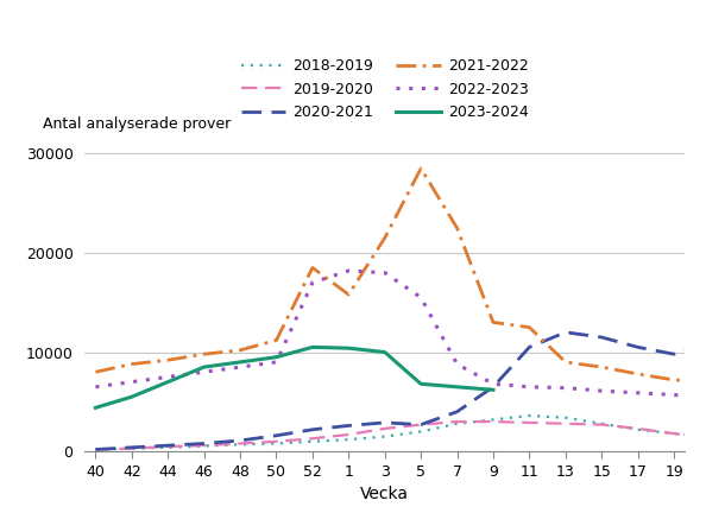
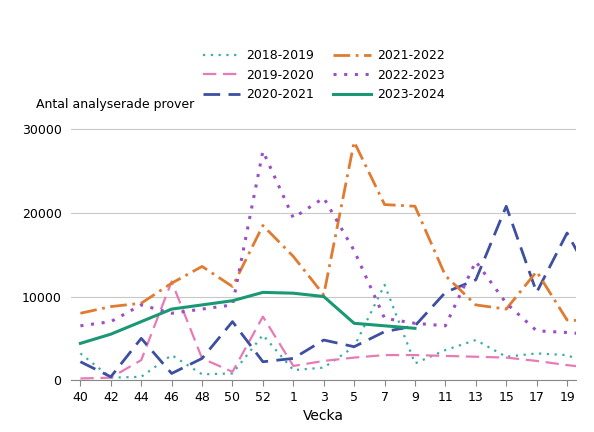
2018-2019/40: 200 -> 3200
2020-2021/40: 200 -> 2200
2019-2020/44: 500 -> 2400
2020-2021/44: 600 -> 5000
2022-2023/44: 7500 -> 9000
2018-2019/46: 600 -> 3000
2019-2020/46: 600 -> 11800
2021-2022/46: 9800 -> 11600
2019-2020/48: 800 -> 2600
2020-2021/48: 1100 -> 2600
2021-2022/48: 10200 -> 13600
2020-2021/50: 1600 -> 7000
2018-2019/52: 1000 -> 5400
2019-2020/52: 1300 -> 7600
2022-2023/52: 17000 -> 27400
2021-2022/1: 15800 -> 14800
2022-2023/1: 18200 -> 19400
2020-2021/3: 2900 -> 4800
2021-2022/3: 21500 -> 10200
2022-2023/3: 18000 -> 21800
2018-2019/5: 2000 -> 4000
2020-2021/5: 2700 -> 4000
2018-2019/7: 2800 -> 11400
2020-2021/7: 4000 -> 5800
2021-2022/7: 22500 -> 21000
2022-2023/7: 8800 -> 7400
2018-2019/9: 3200 -> 2000
2021-2022/9: 13000 -> 20800
2018-2019/13: 3400 -> 4800
2022-2023/13: 6400 -> 14200
2020-2021/15: 11500 -> 20800
2022-2023/15: 6100 -> 9200
2018-2019/17: 2200 -> 3200
2021-2022/17: 7800 -> 13000
2018-2019/19: 1800 -> 3000
2020-2021/19: 9800 -> 17600
